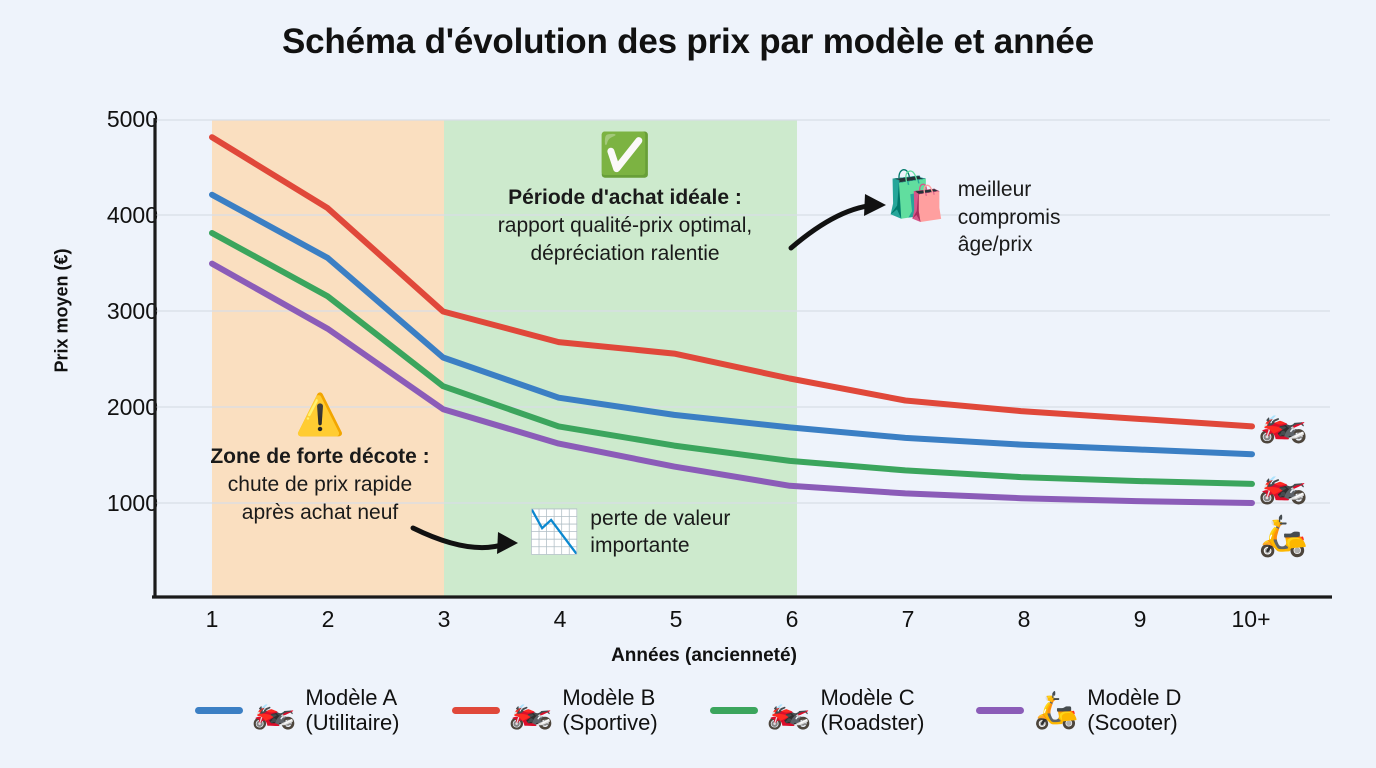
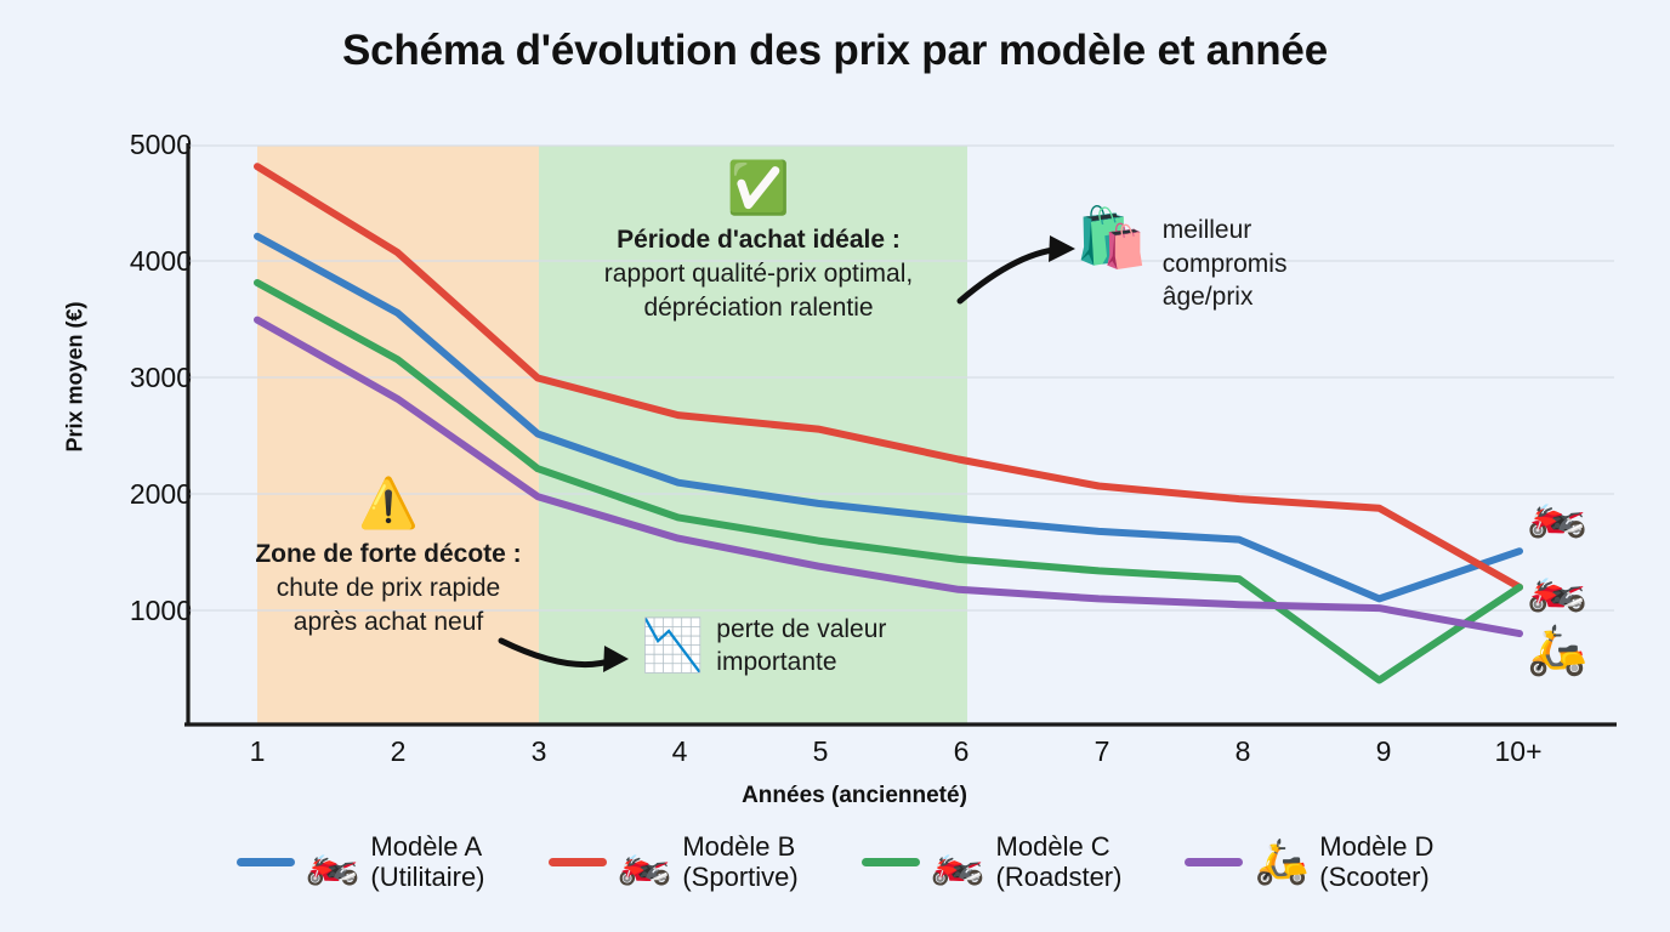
Modèle A (Utilitaire)/9: 1600 -> 1100
Modèle C (Roadster)/9: 1200 -> 400
Modèle B (Sportive)/10+: 1800 -> 1200
Modèle D (Scooter)/10+: 1000 -> 800
